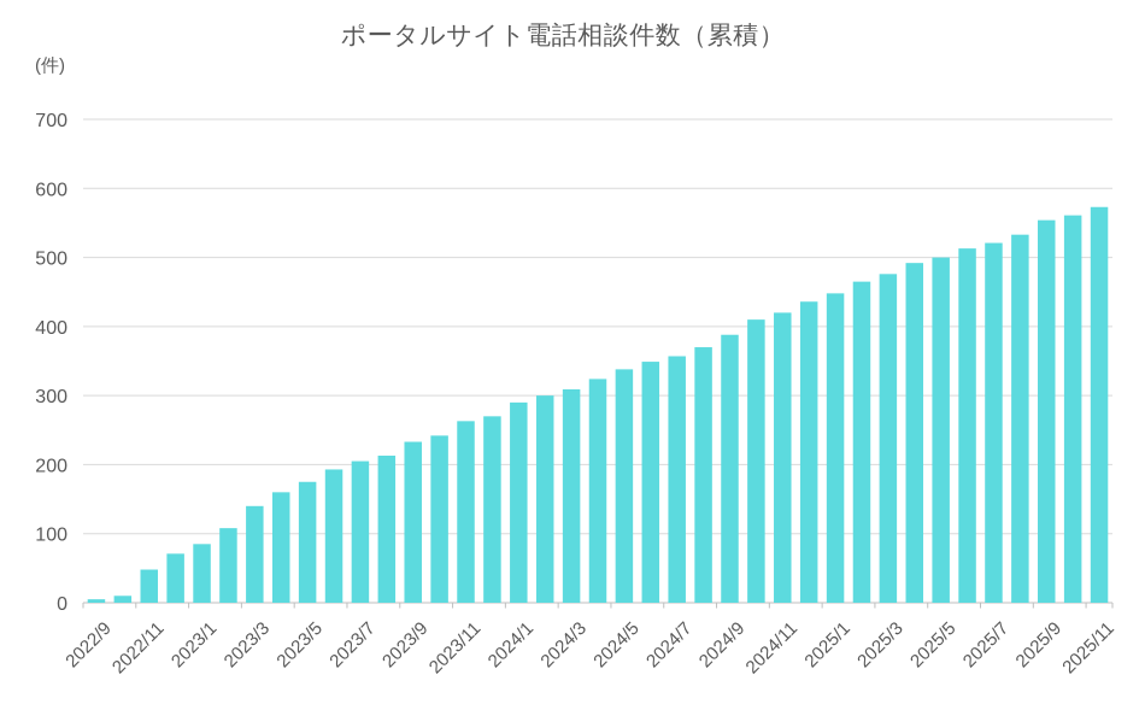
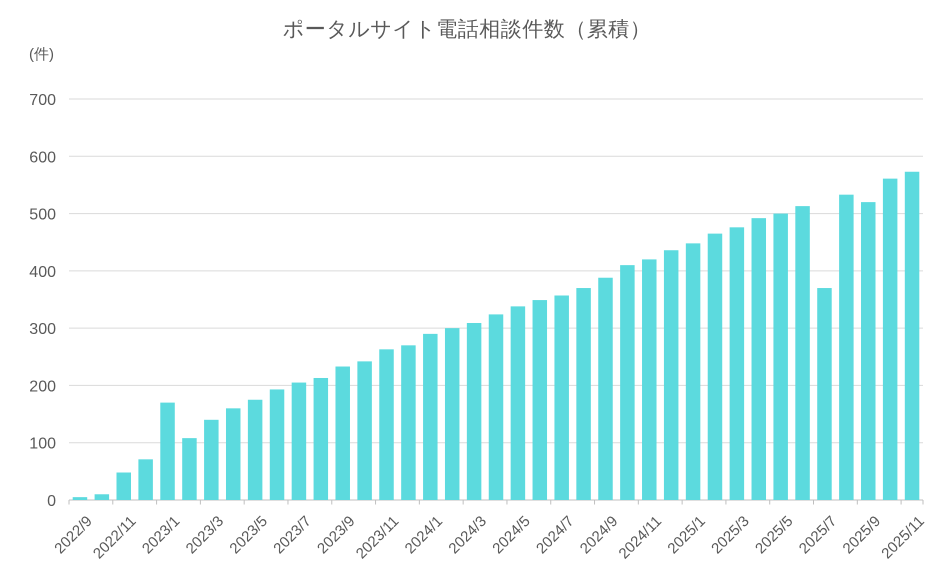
2023/1: 80 -> 170
2025/7: 520 -> 370
2025/9: 550 -> 520
